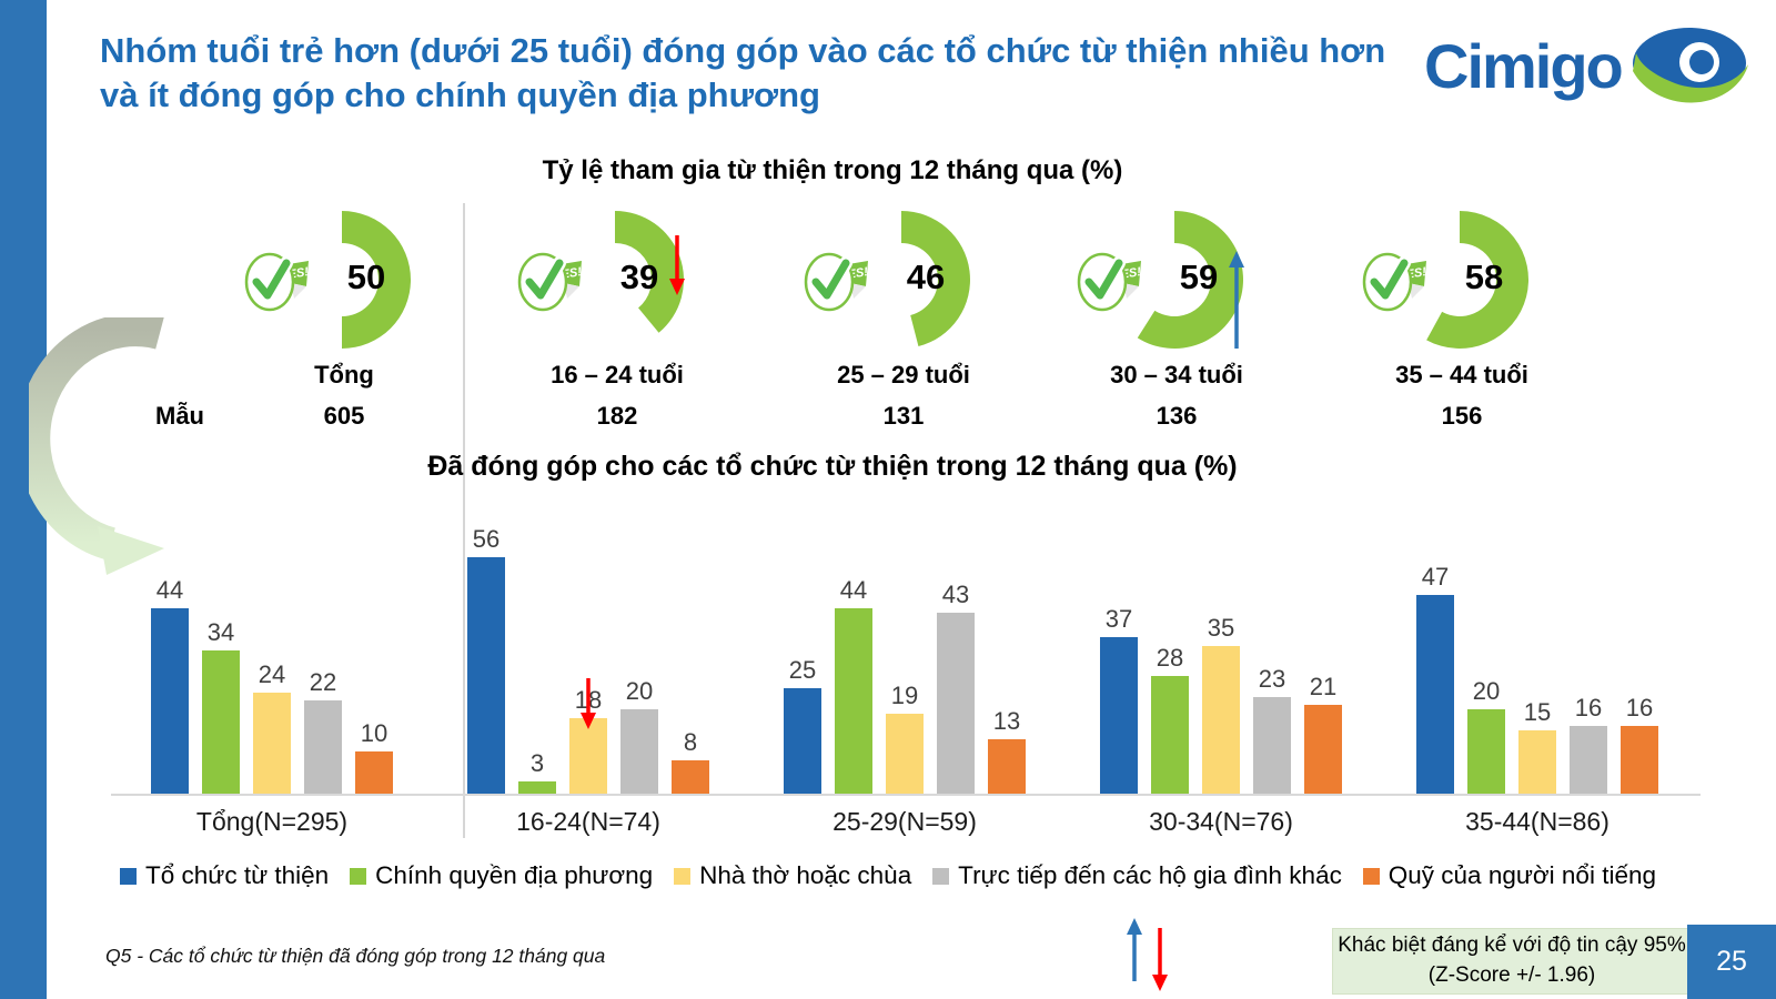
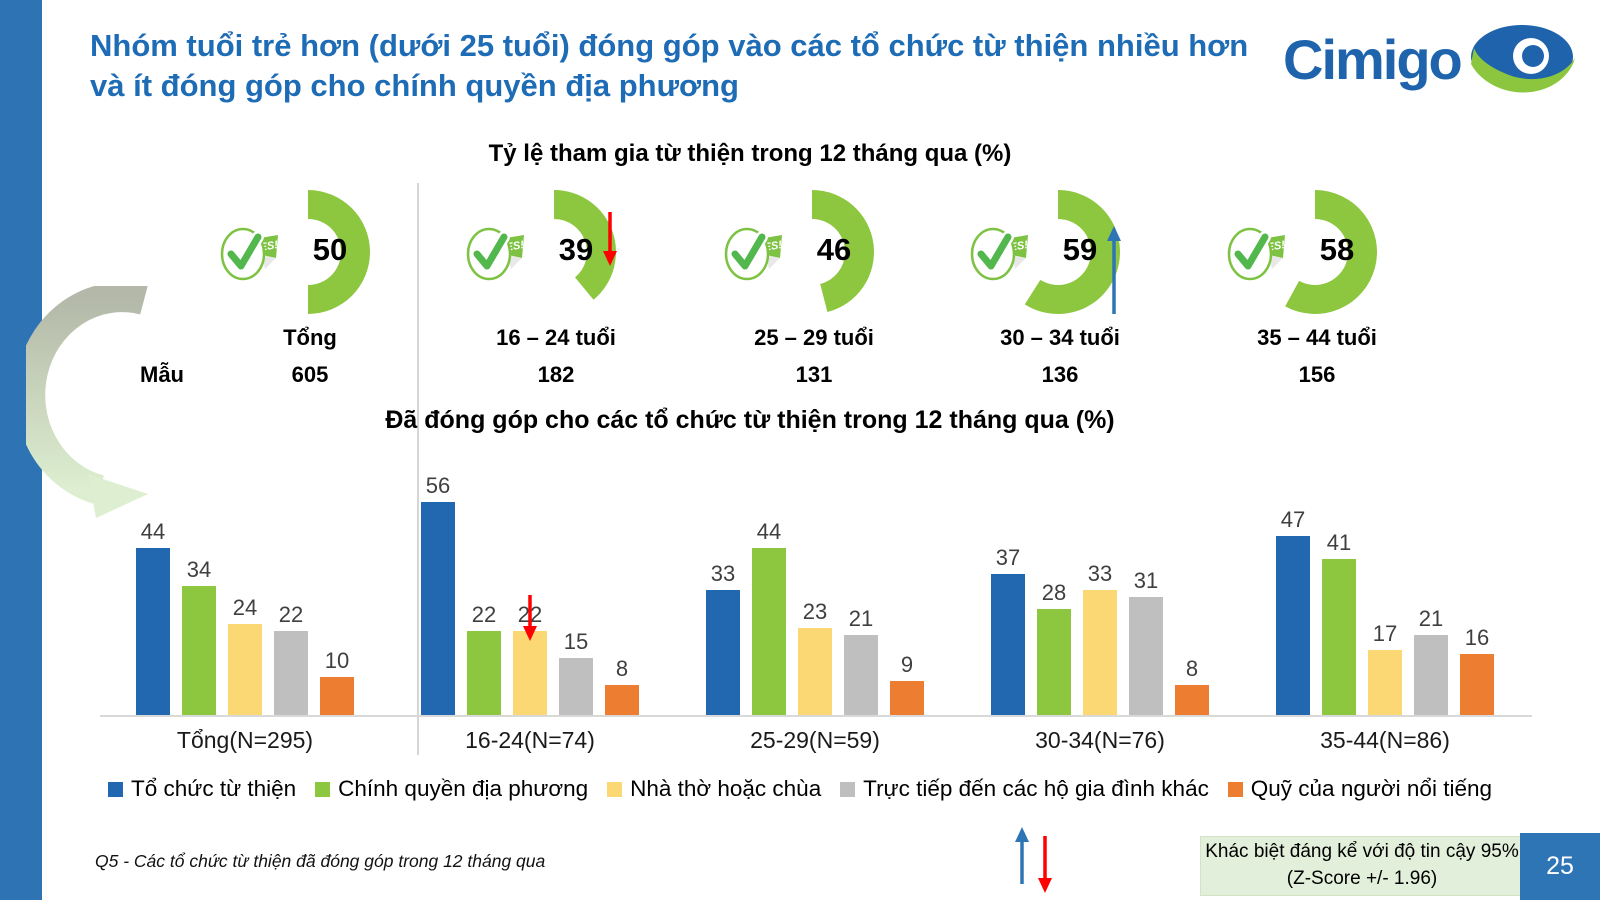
Đã đóng góp cho các tổ chức từ thiện trong 12 tháng qua (%)/Chính quyền địa phương/16-24(N=74): 3 -> 22
Đã đóng góp cho các tổ chức từ thiện trong 12 tháng qua (%)/Nhà thờ hoặc chùa/16-24(N=74): 18 -> 22
Đã đóng góp cho các tổ chức từ thiện trong 12 tháng qua (%)/Trực tiếp đến các hộ gia đình khác/16-24(N=74): 20 -> 15
Đã đóng góp cho các tổ chức từ thiện trong 12 tháng qua (%)/Tổ chức từ thiện/25-29(N=59): 25 -> 33
Đã đóng góp cho các tổ chức từ thiện trong 12 tháng qua (%)/Nhà thờ hoặc chùa/25-29(N=59): 19 -> 23
Đã đóng góp cho các tổ chức từ thiện trong 12 tháng qua (%)/Trực tiếp đến các hộ gia đình khác/25-29(N=59): 43 -> 21
Đã đóng góp cho các tổ chức từ thiện trong 12 tháng qua (%)/Quỹ của người nổi tiếng/25-29(N=59): 13 -> 9
Đã đóng góp cho các tổ chức từ thiện trong 12 tháng qua (%)/Nhà thờ hoặc chùa/30-34(N=76): 35 -> 33
Đã đóng góp cho các tổ chức từ thiện trong 12 tháng qua (%)/Trực tiếp đến các hộ gia đình khác/30-34(N=76): 23 -> 31
Đã đóng góp cho các tổ chức từ thiện trong 12 tháng qua (%)/Quỹ của người nổi tiếng/30-34(N=76): 21 -> 8
Đã đóng góp cho các tổ chức từ thiện trong 12 tháng qua (%)/Chính quyền địa phương/35-44(N=86): 20 -> 41
Đã đóng góp cho các tổ chức từ thiện trong 12 tháng qua (%)/Nhà thờ hoặc chùa/35-44(N=86): 15 -> 17
Đã đóng góp cho các tổ chức từ thiện trong 12 tháng qua (%)/Trực tiếp đến các hộ gia đình khác/35-44(N=86): 16 -> 21
